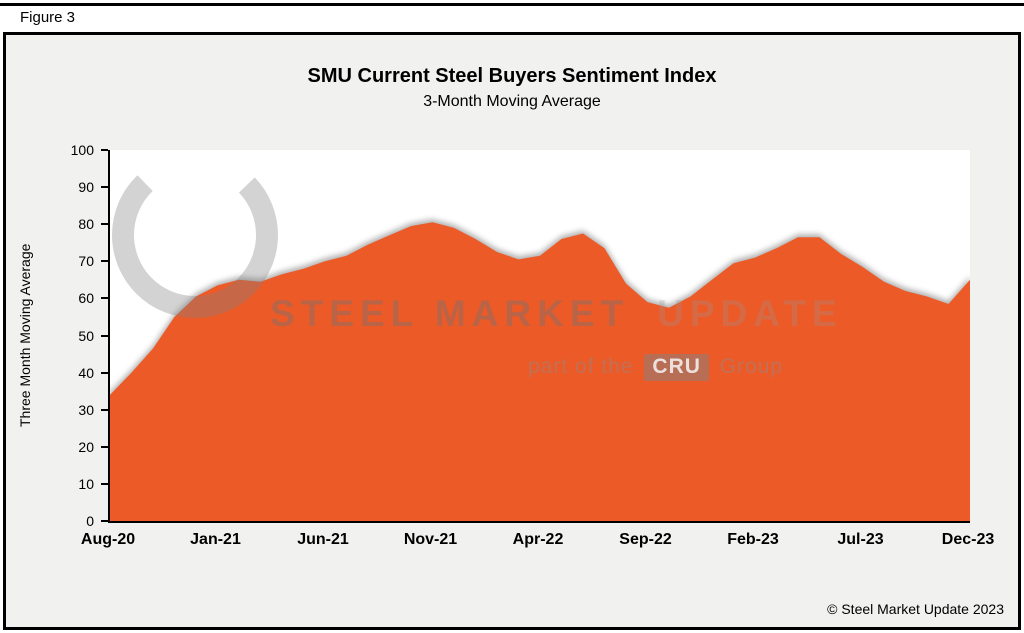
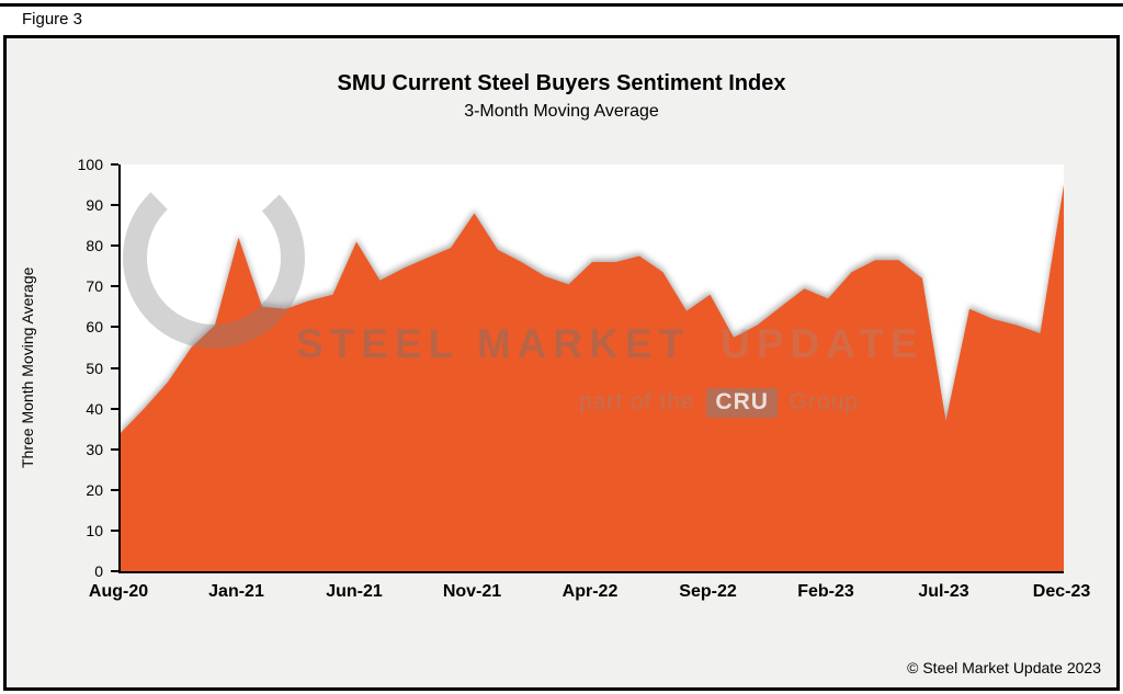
Jan-21: 64 -> 82
Jun-21: 70 -> 81
Nov-21: 80 -> 88
Apr-22: 72 -> 76
Sep-22: 59 -> 68
Feb-23: 71 -> 67
Jul-23: 68 -> 37
Dec-23: 65 -> 95
